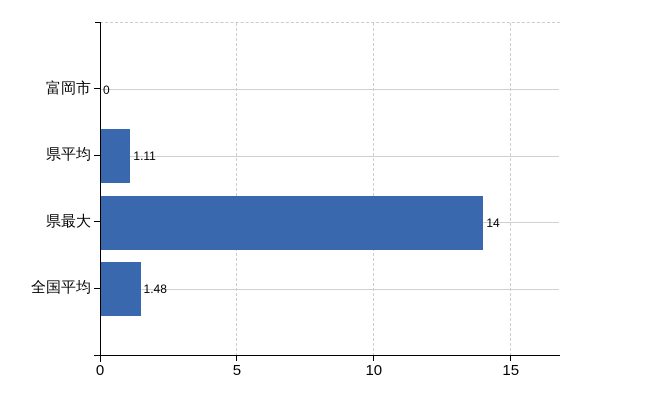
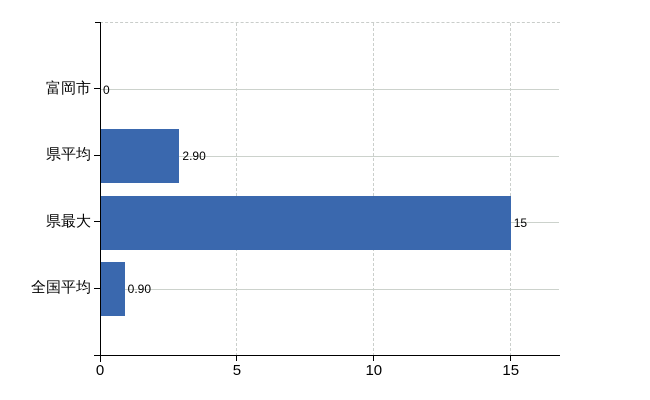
県平均: 1.11 -> 2.90
県最大: 14 -> 15
全国平均: 1.48 -> 0.90
